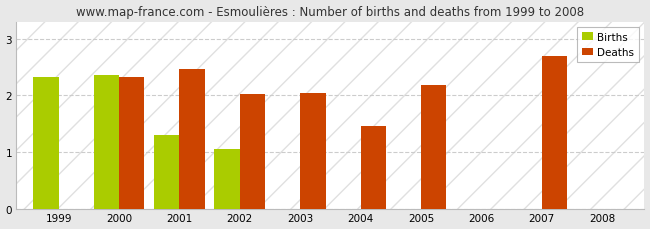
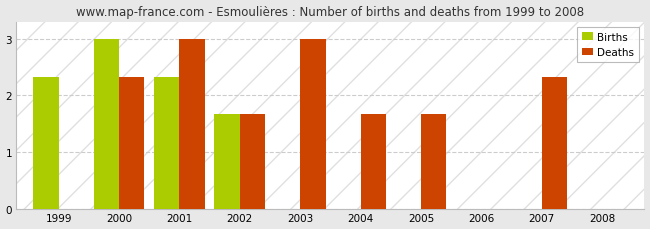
Births/2000: 2.36 -> 3.00
Births/2001: 1.30 -> 2.33
Deaths/2001: 2.46 -> 3.00
Births/2002: 1.06 -> 1.67
Deaths/2002: 2.02 -> 1.67
Deaths/2003: 2.04 -> 3.00
Deaths/2004: 1.46 -> 1.67
Deaths/2005: 2.18 -> 1.67
Deaths/2007: 2.70 -> 2.33
